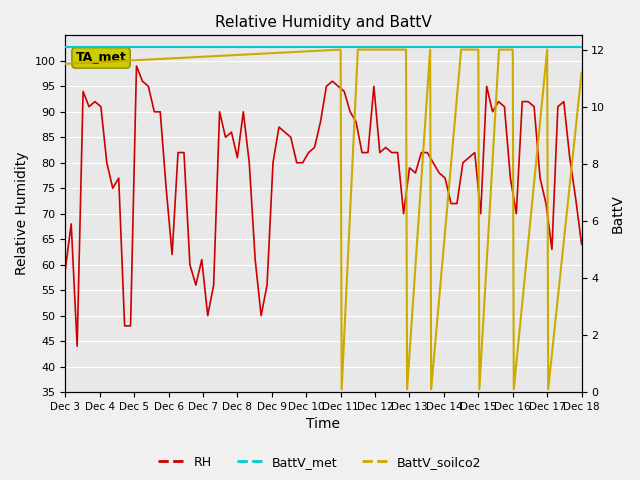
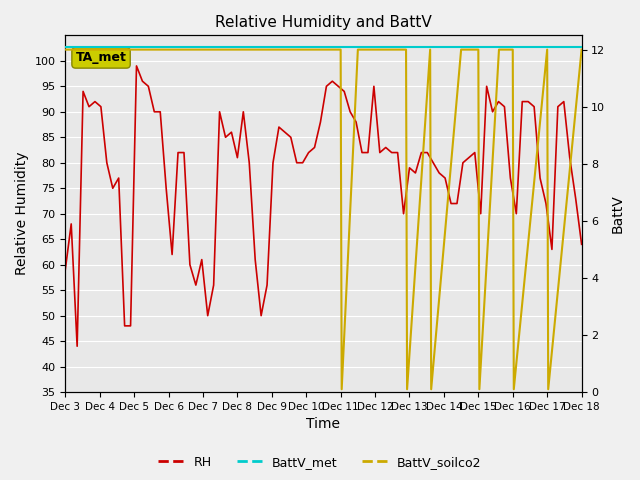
BattV_soilco2/Dec 3: 11.5 -> 12.0
BattV_soilco2/Dec 18: 11.2 -> 12.0
